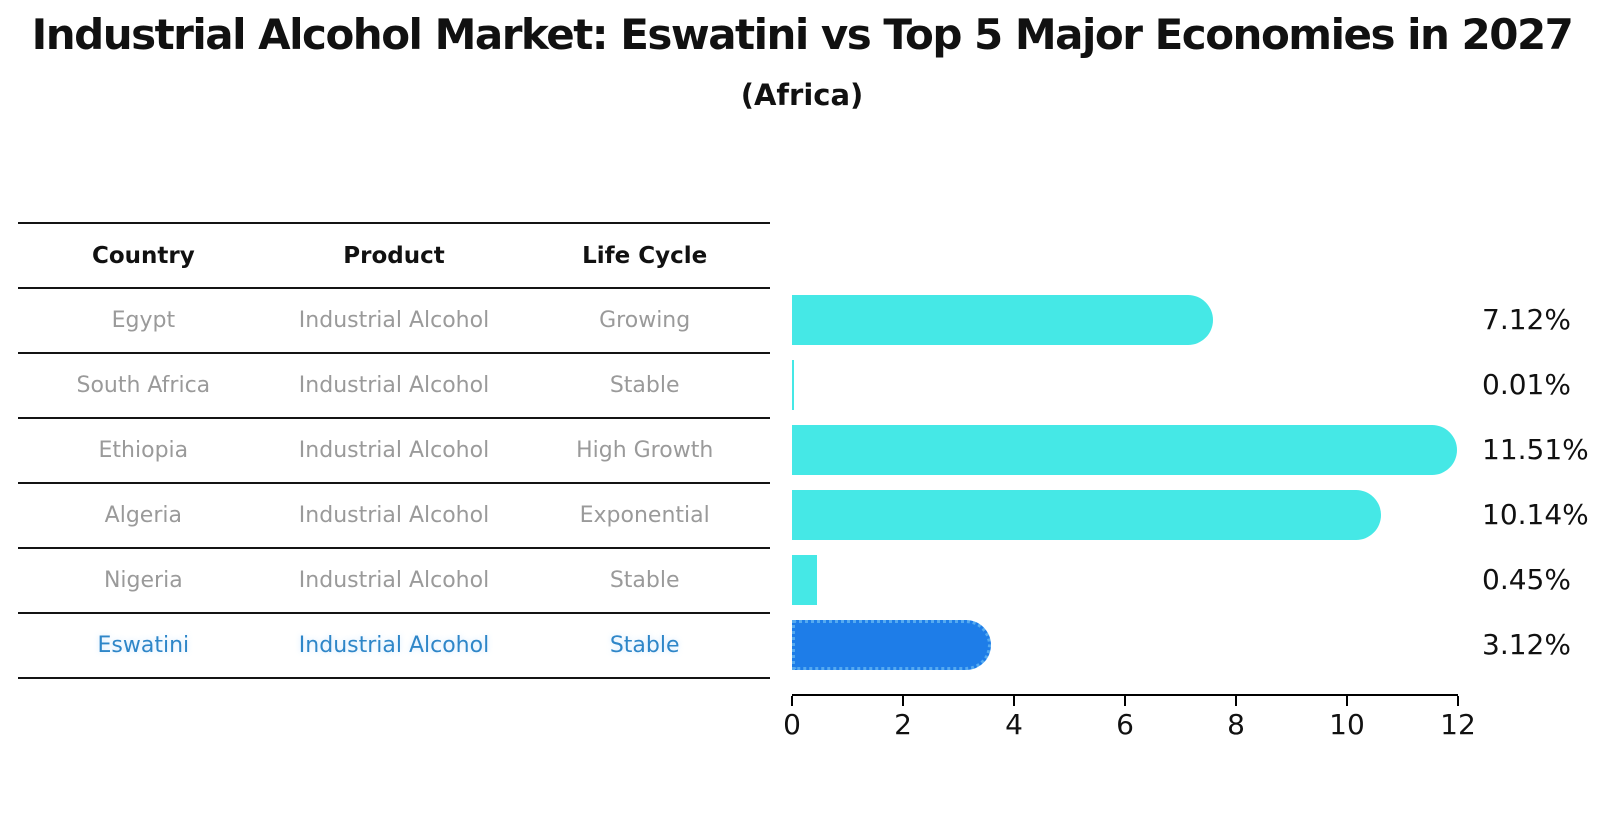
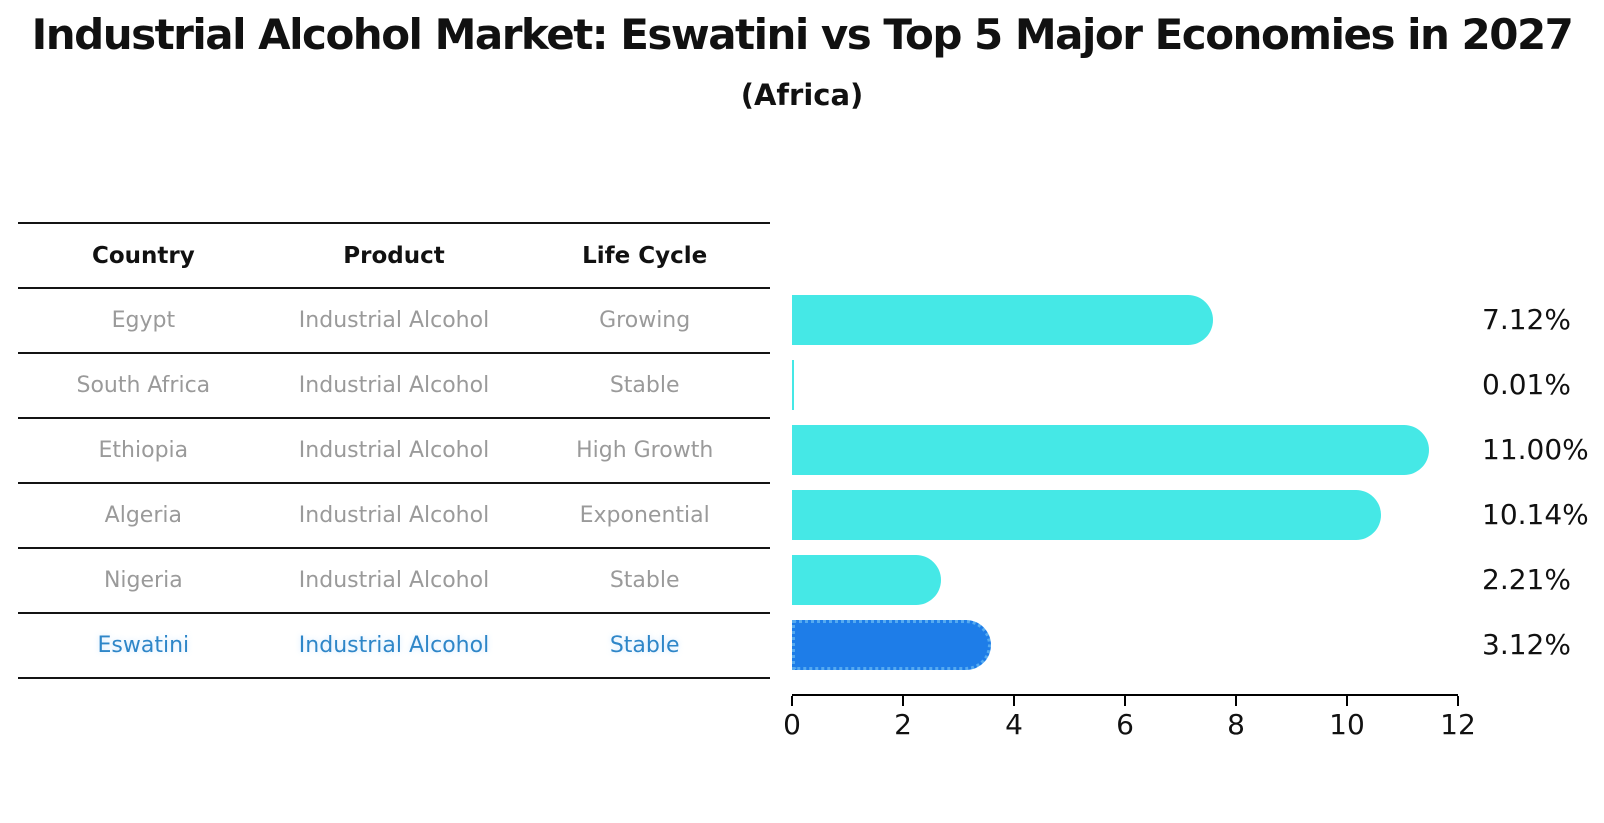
Ethiopia: 11.51% -> 11.00%
Nigeria: 0.45% -> 2.21%
